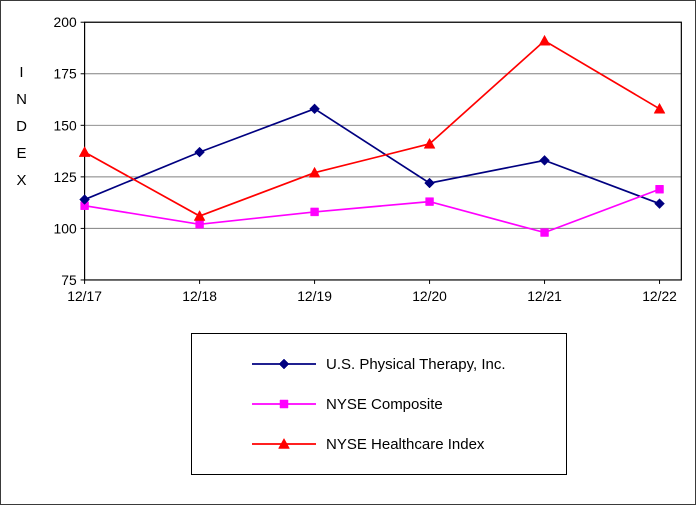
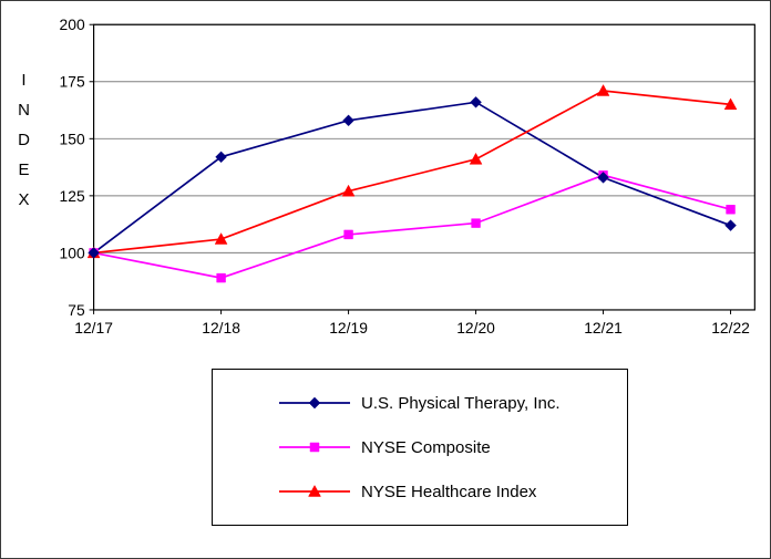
U.S. Physical Therapy, Inc./12/17: 114 -> 100
NYSE Composite/12/17: 111 -> 100
NYSE Healthcare Index/12/17: 137 -> 100
U.S. Physical Therapy, Inc./12/18: 137 -> 142
NYSE Composite/12/18: 102 -> 89
U.S. Physical Therapy, Inc./12/20: 122 -> 166
NYSE Composite/12/21: 98 -> 134
NYSE Healthcare Index/12/21: 191 -> 171
NYSE Healthcare Index/12/22: 158 -> 165
